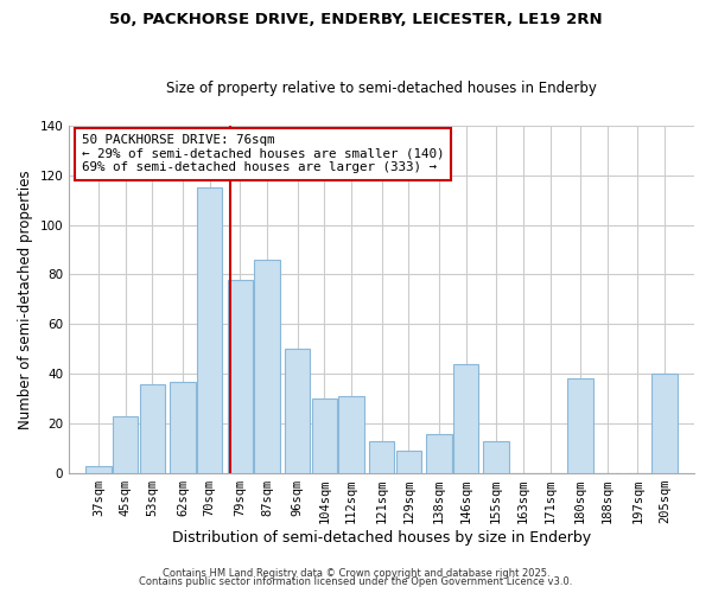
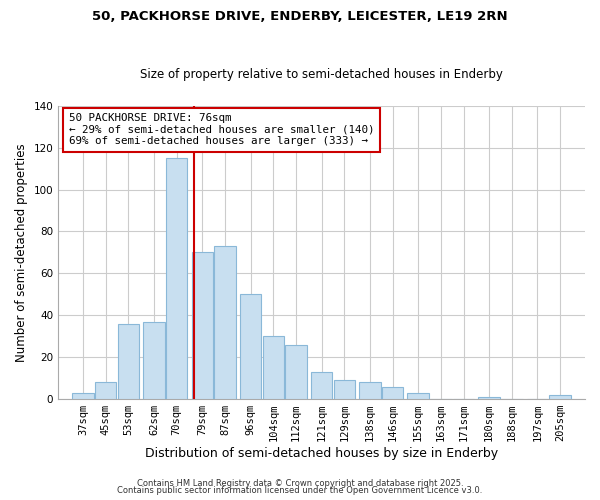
45sqm: 23 -> 8
79sqm: 78 -> 70
87sqm: 86 -> 73
112sqm: 31 -> 26
138sqm: 16 -> 8
146sqm: 44 -> 6
155sqm: 13 -> 3
180sqm: 38 -> 1
205sqm: 40 -> 2
